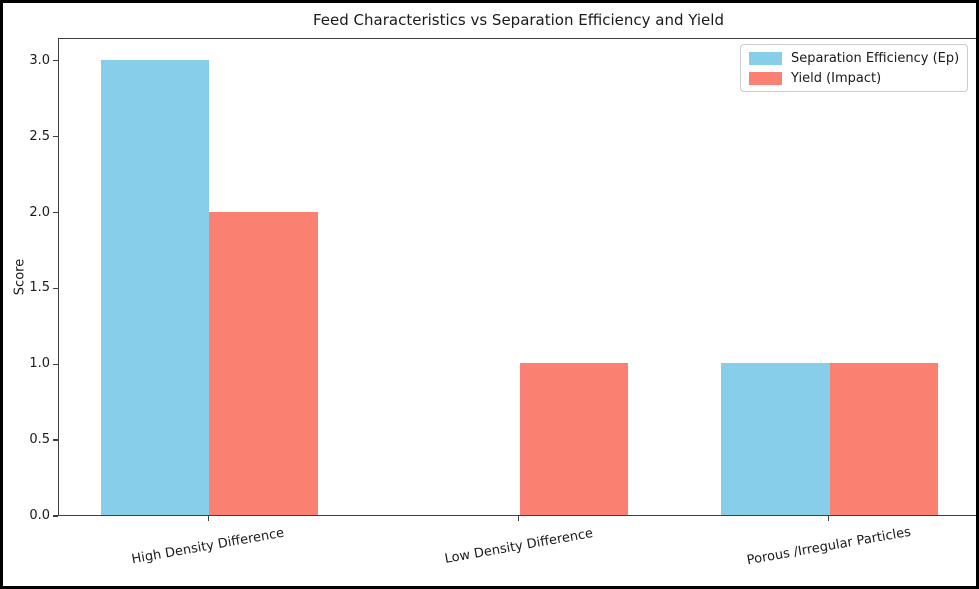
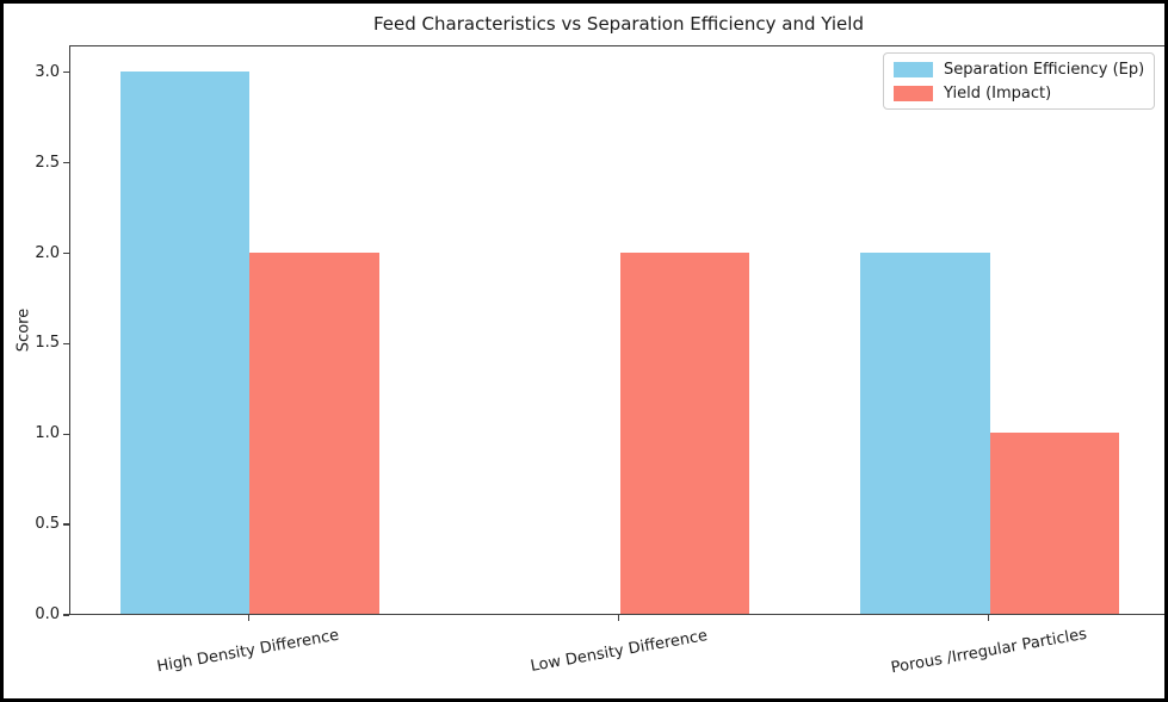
Yield (Impact)/Low Density Difference: 1 -> 2
Separation Efficiency (Ep)/Porous /Irregular Particles: 1 -> 2
